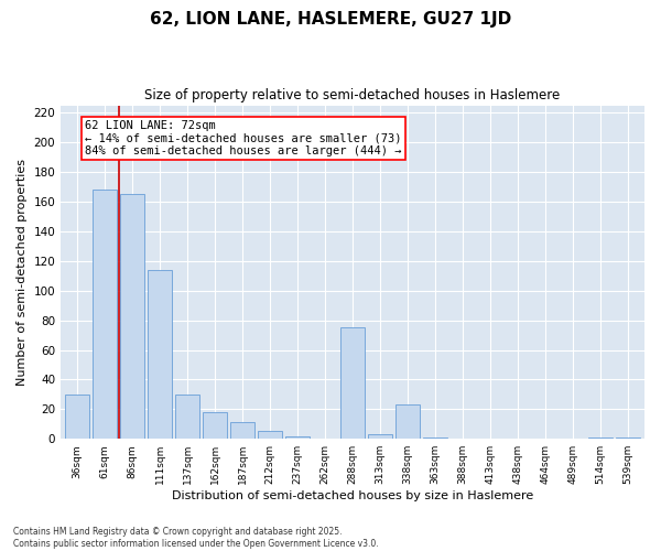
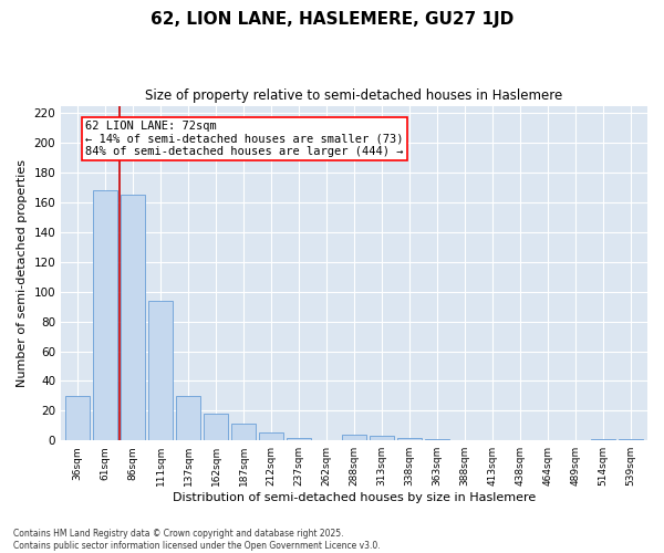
111sqm: 114 -> 94
288sqm: 75 -> 4
338sqm: 23 -> 2
